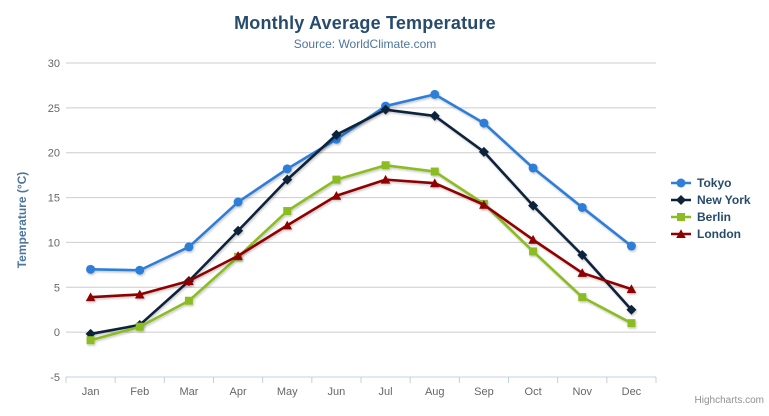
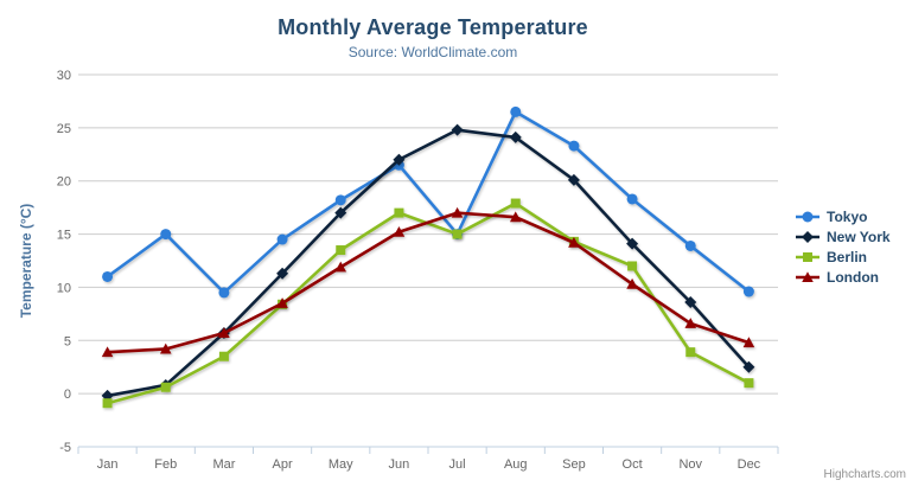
Tokyo/Jan: 7 -> 11
Tokyo/Feb: 7 -> 15
Tokyo/Jul: 25 -> 15
Berlin/Jul: 19 -> 15
Berlin/Oct: 9 -> 12
